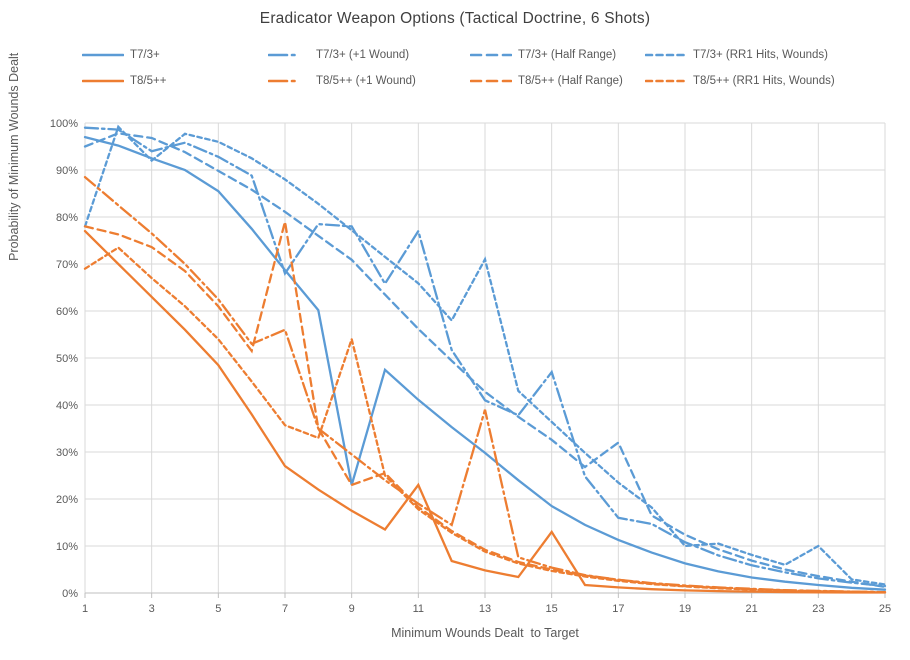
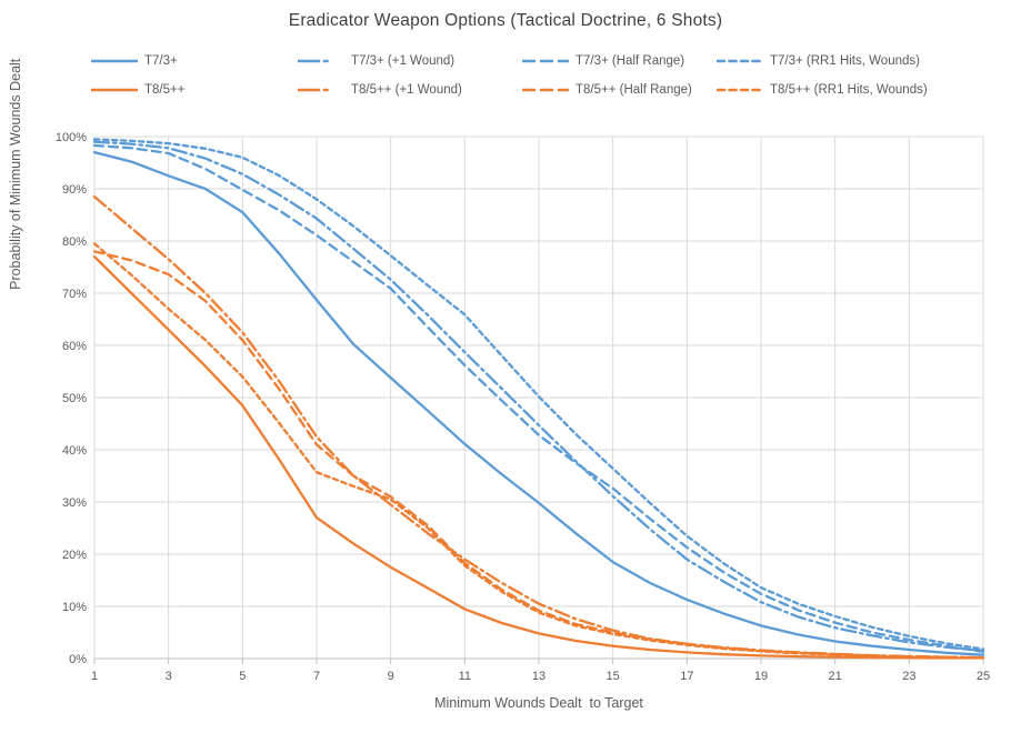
T7/3+ (Half Range)/1: 95% -> 98%
T7/3+ (RR1 Hits, Wounds)/1: 78% -> 100%
T8/5++ (RR1 Hits, Wounds)/1: 69% -> 80%
T7/3+ (+1 Wound)/3: 94% -> 98%
T7/3+ (RR1 Hits, Wounds)/3: 92% -> 99%
T7/3+ (+1 Wound)/7: 68% -> 84%
T8/5++ (+1 Wound)/7: 56% -> 42%
T8/5++ (Half Range)/7: 79% -> 41%
T7/3+/9: 23% -> 54%
T7/3+ (+1 Wound)/9: 78% -> 73%
T8/5++ (Half Range)/9: 23% -> 31%
T8/5++ (RR1 Hits, Wounds)/9: 54% -> 30%
T7/3+ (+1 Wound)/11: 77% -> 59%
T8/5++/11: 23% -> 10%
T7/3+ (+1 Wound)/13: 41% -> 45%
T7/3+ (RR1 Hits, Wounds)/13: 71% -> 50%
T8/5++ (+1 Wound)/13: 39% -> 10%
T7/3+ (+1 Wound)/15: 47% -> 31%
T8/5++/15: 13% -> 2%
T7/3+ (+1 Wound)/17: 16% -> 19%
T7/3+ (Half Range)/17: 32% -> 21%
T7/3+ (RR1 Hits, Wounds)/19: 10% -> 14%
T7/3+ (RR1 Hits, Wounds)/23: 10% -> 4%
